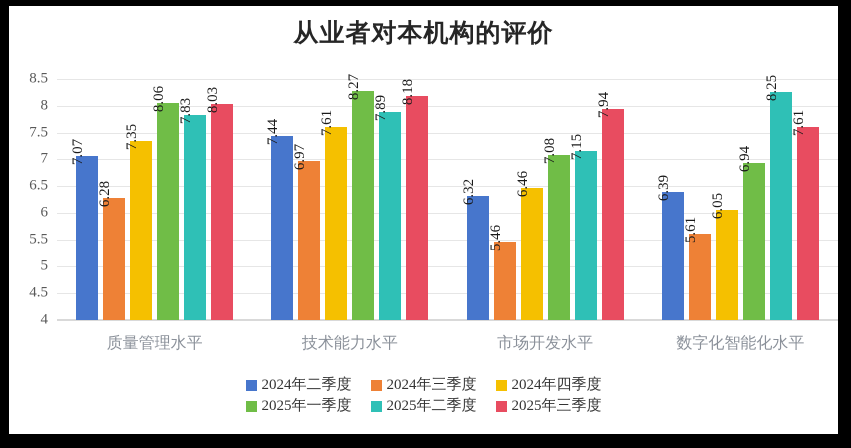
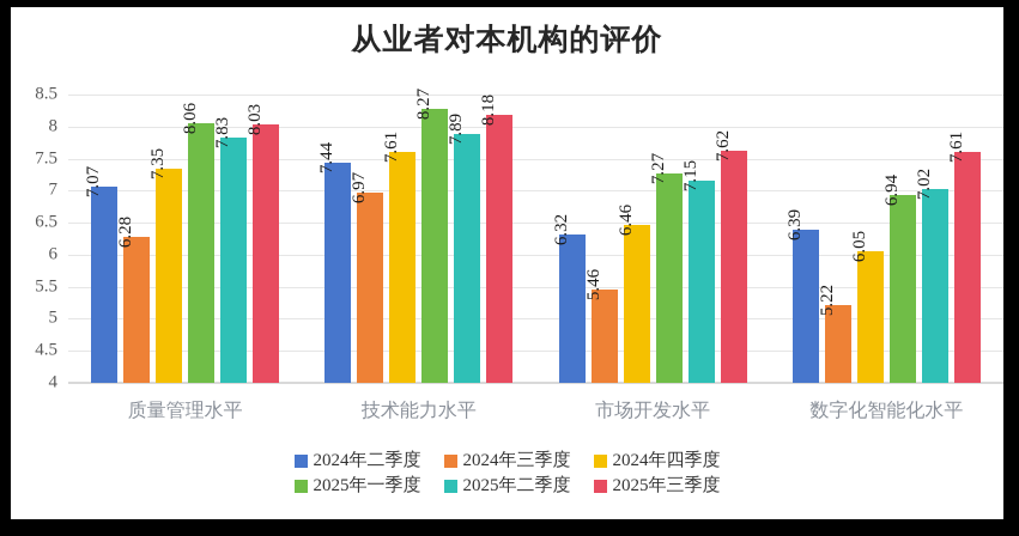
2025年一季度/市场开发水平: 7.08 -> 7.27
2025年三季度/市场开发水平: 7.94 -> 7.62
2024年三季度/数字化智能化水平: 5.61 -> 5.22
2025年二季度/数字化智能化水平: 8.25 -> 7.02
